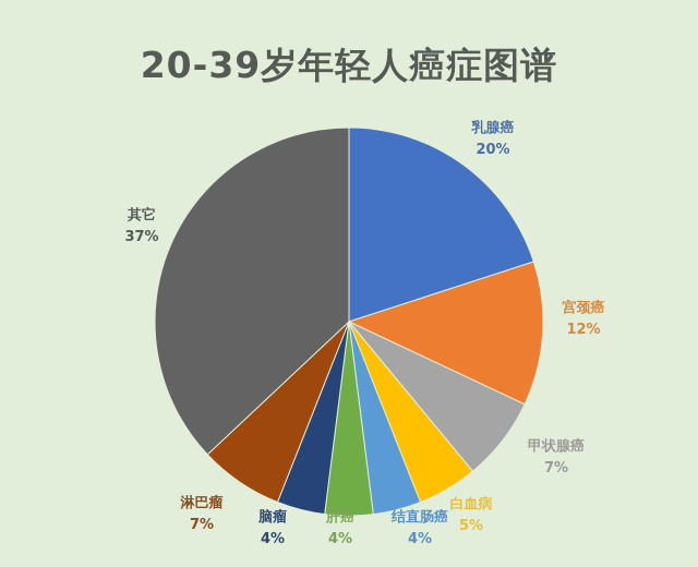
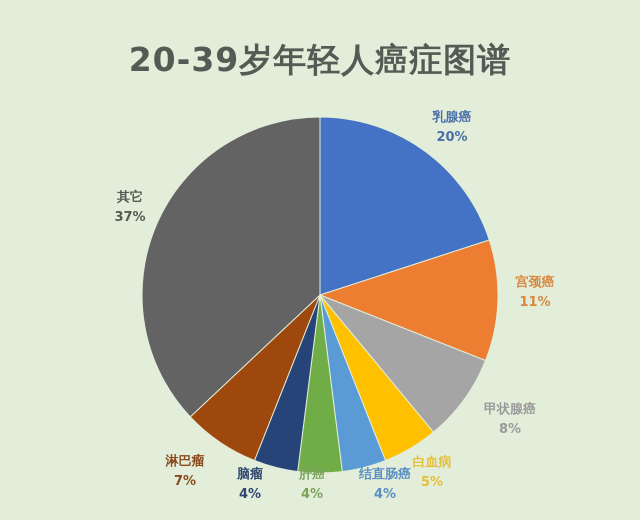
宫颈癌: 12% -> 11%
甲状腺癌: 7% -> 8%
